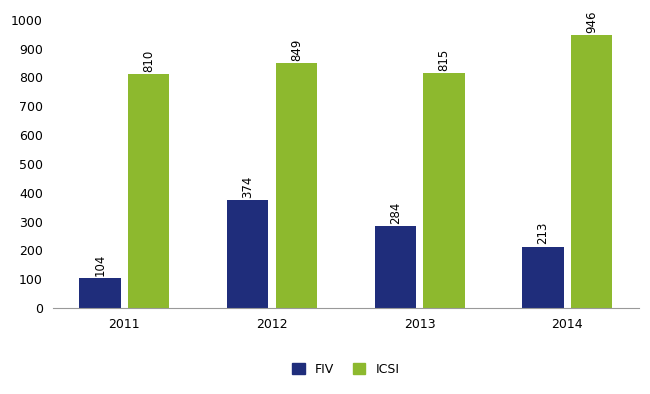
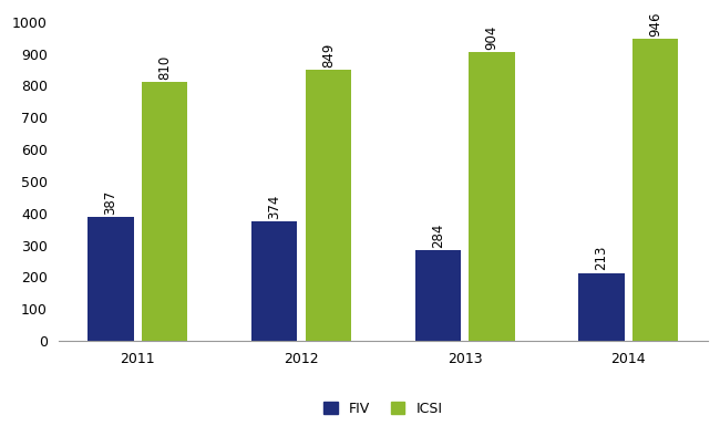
FIV/2011: 104 -> 387
ICSI/2013: 815 -> 904
